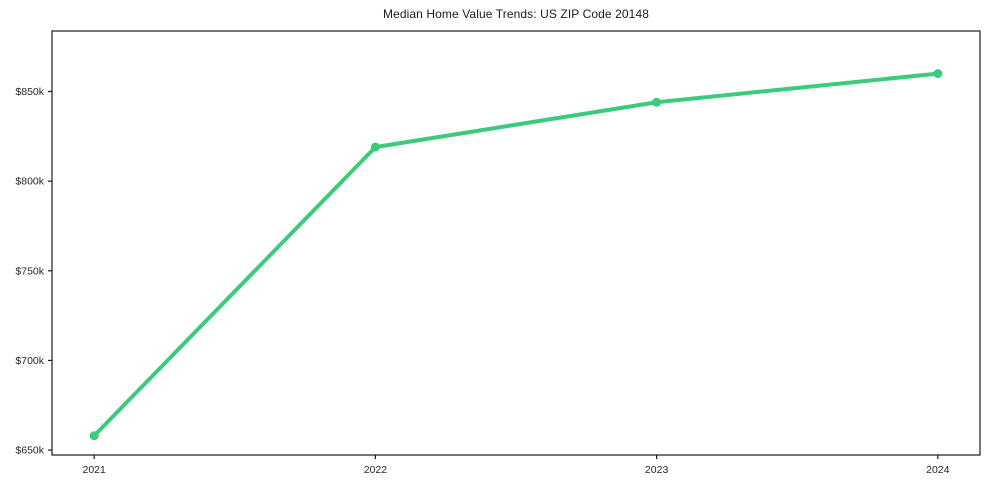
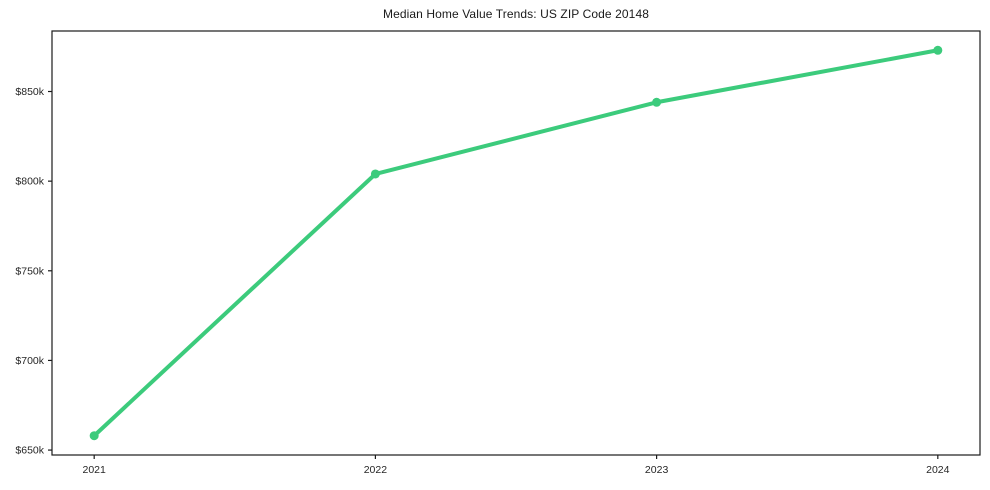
2022: $819k -> $804k
2024: $860k -> $873k
